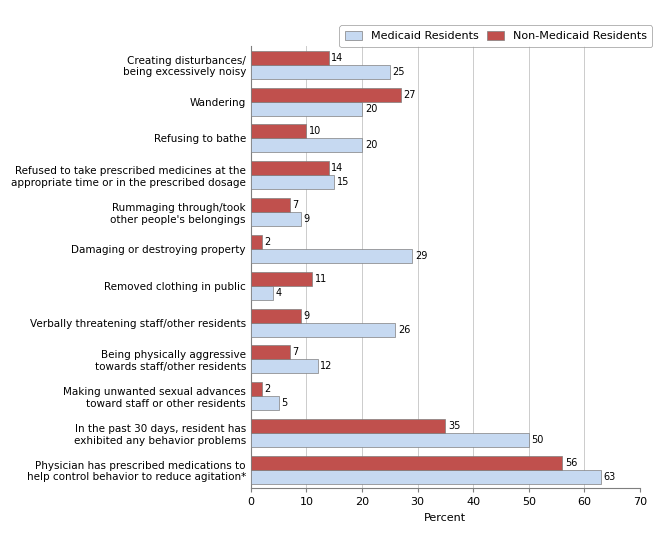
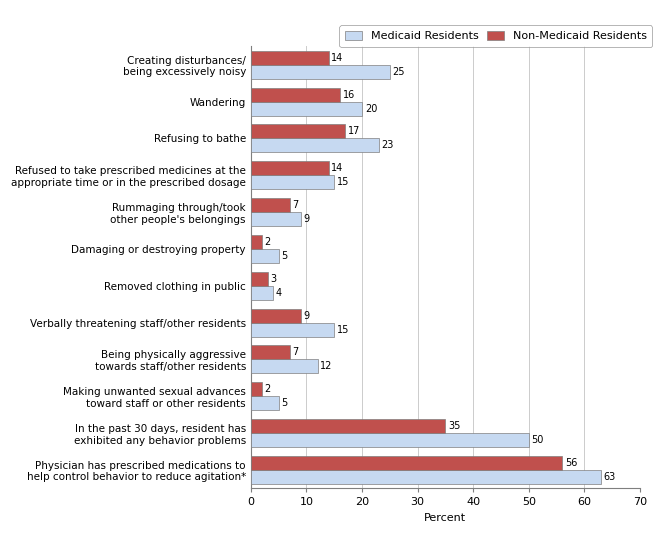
Non-Medicaid Residents/Wandering: 27 -> 16
Non-Medicaid Residents/Refusing to bathe: 10 -> 17
Medicaid Residents/Refusing to bathe: 20 -> 23
Medicaid Residents/Damaging or destroying property: 29 -> 5
Non-Medicaid Residents/Removed clothing in public: 11 -> 3
Medicaid Residents/Verbally threatening staff/other residents: 26 -> 15
